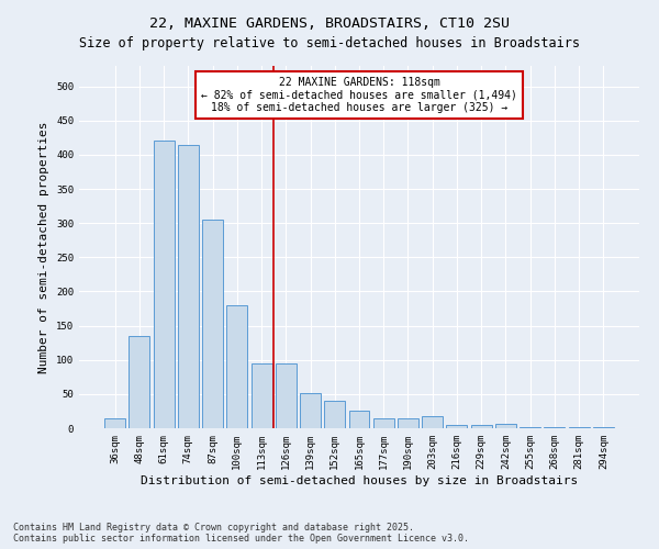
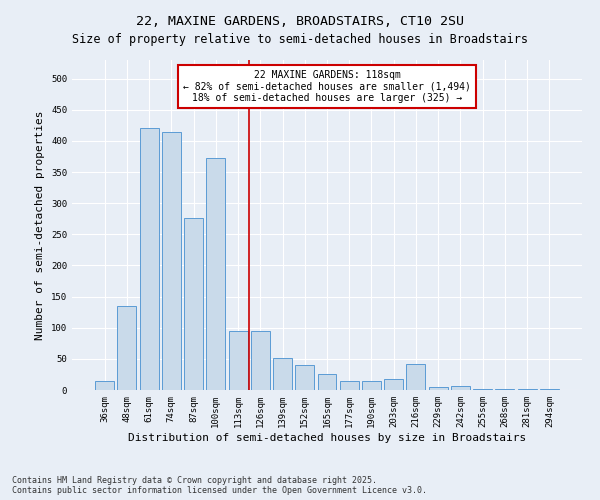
87sqm: 305 -> 276
100sqm: 180 -> 372
216sqm: 5 -> 42
